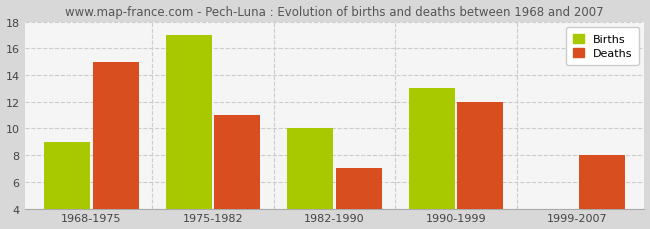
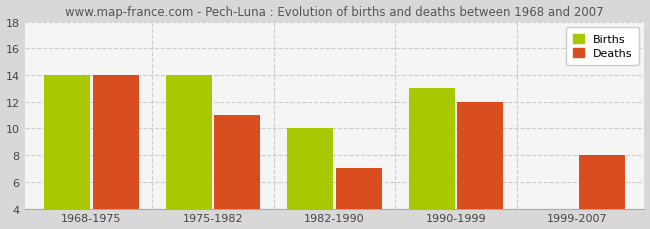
Births/1968-1975: 9 -> 14
Deaths/1968-1975: 15 -> 14
Births/1975-1982: 17 -> 14
